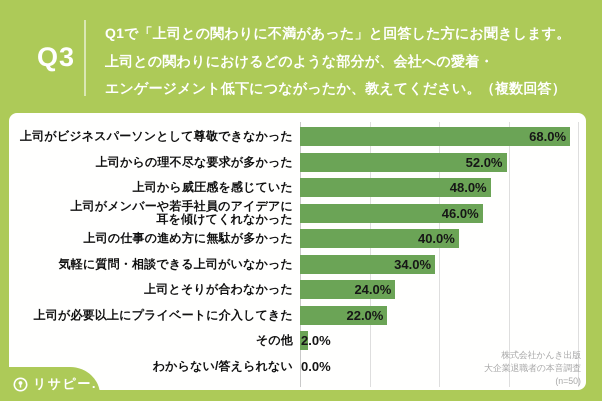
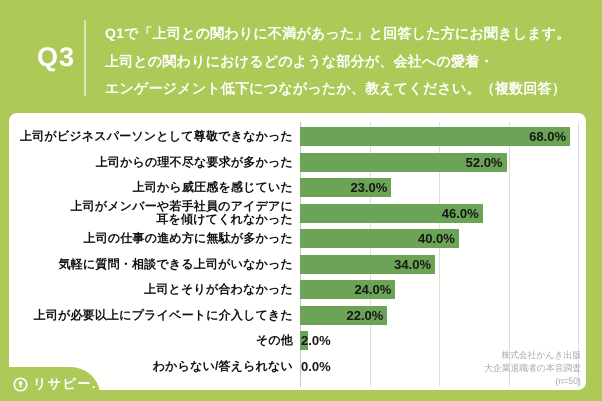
上司から威圧感を感じていた: 48.0% -> 23.0%
